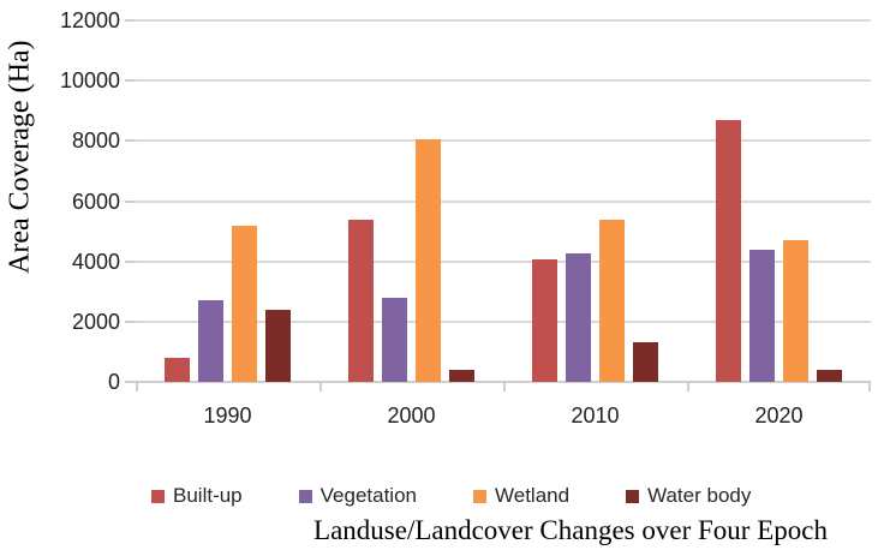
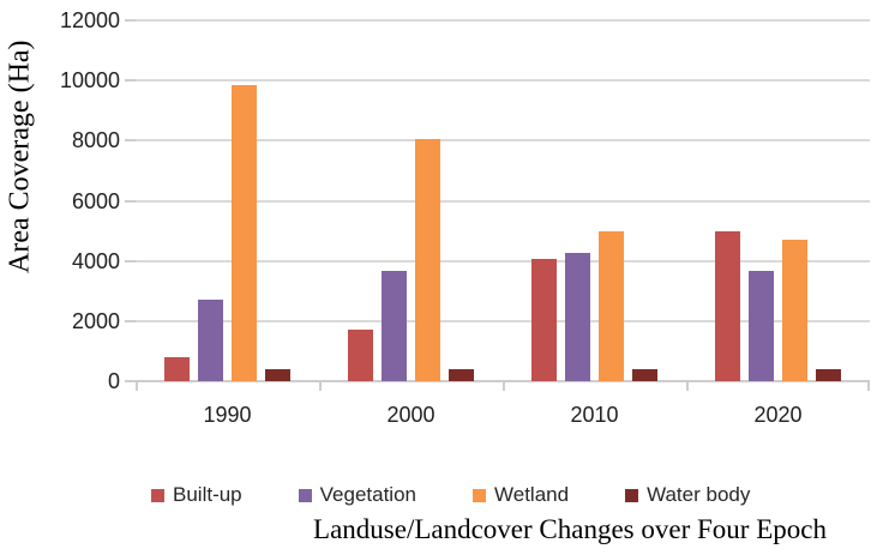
Wetland/1990: 5200 -> 9800
Water body/1990: 2400 -> 400
Built-up/2000: 5400 -> 1700
Vegetation/2000: 2800 -> 3600
Wetland/2010: 5400 -> 5000
Water body/2010: 1300 -> 400
Built-up/2020: 8700 -> 5000
Vegetation/2020: 4400 -> 3600
